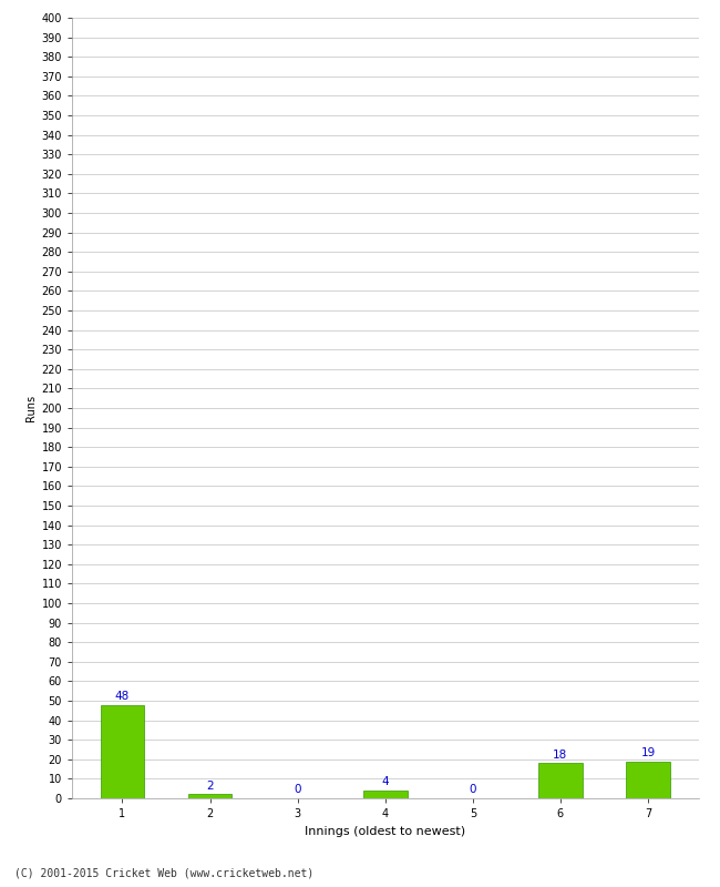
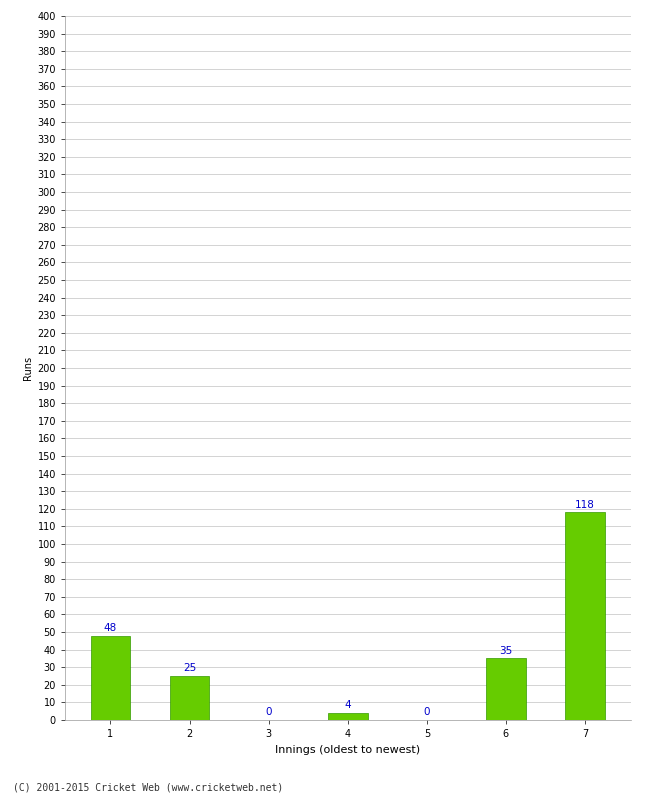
2: 2 -> 25
6: 18 -> 35
7: 19 -> 118
